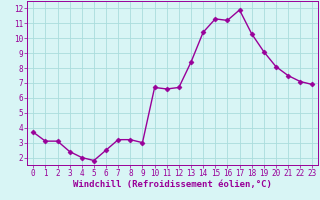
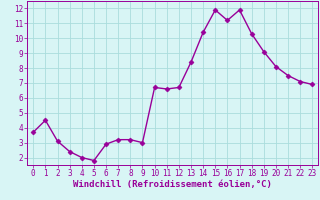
1: 3.1 -> 4.5
6: 2.5 -> 2.9
15: 11.3 -> 11.9
